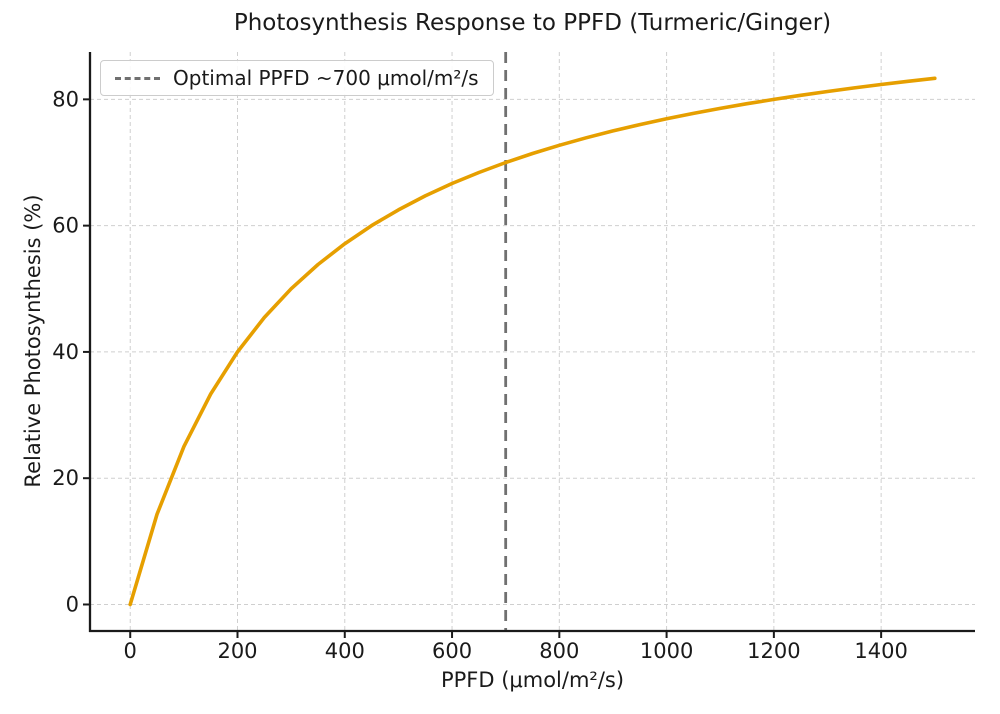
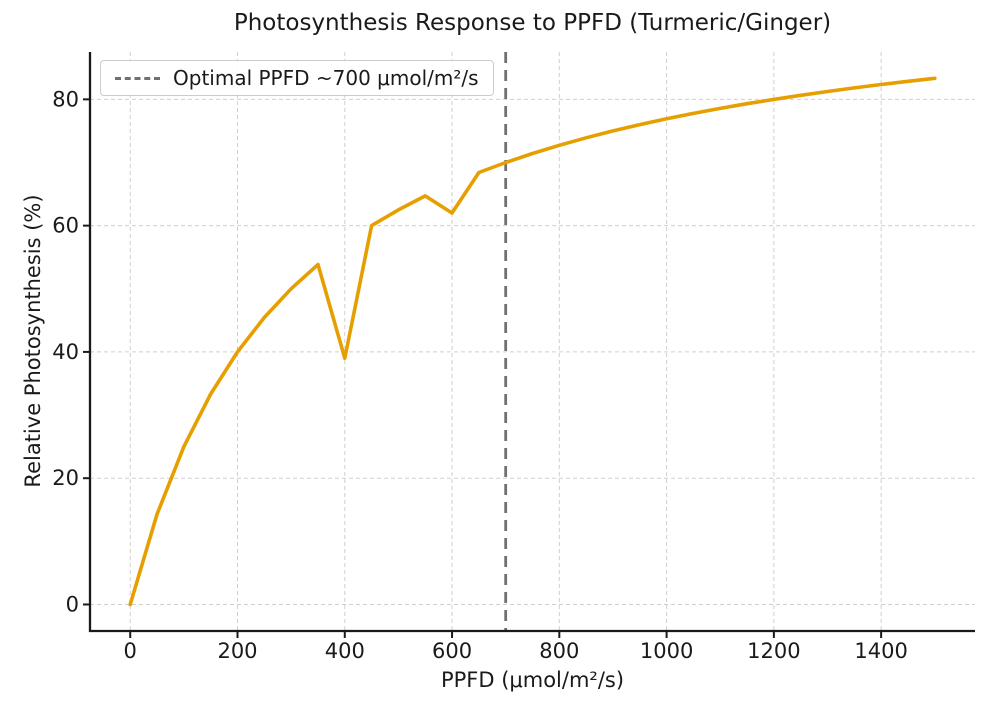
400: 57 -> 39
600: 67 -> 62
